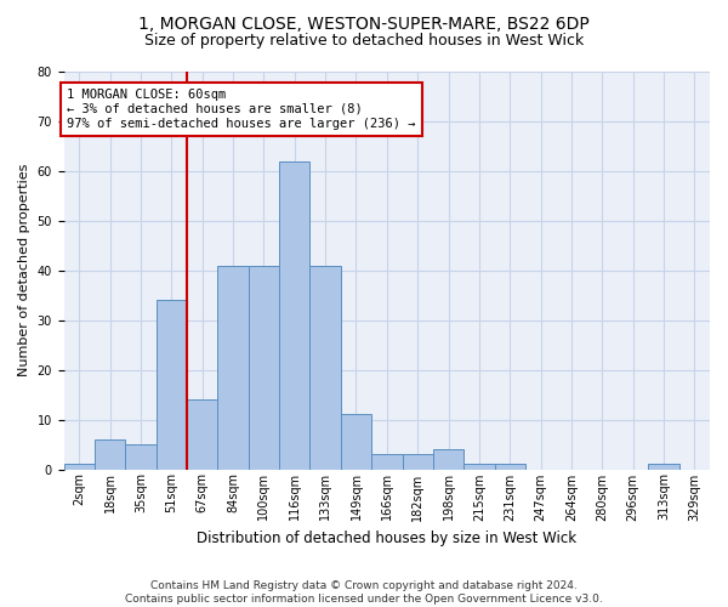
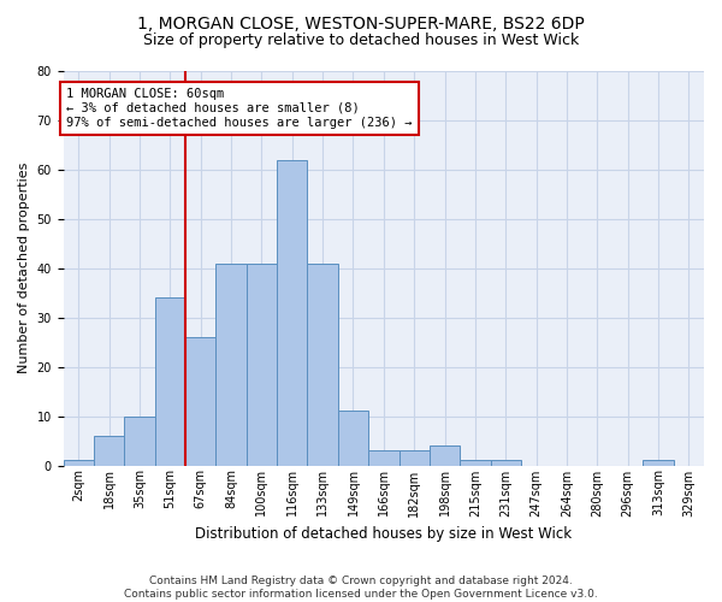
35sqm: 5 -> 10
67sqm: 14 -> 26
